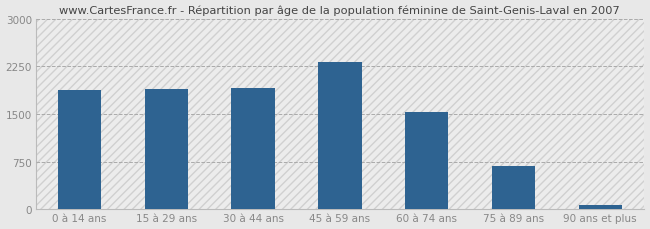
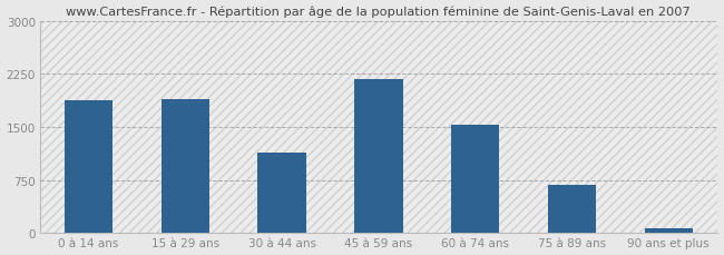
30 à 44 ans: 1900 -> 1140
45 à 59 ans: 2310 -> 2180
